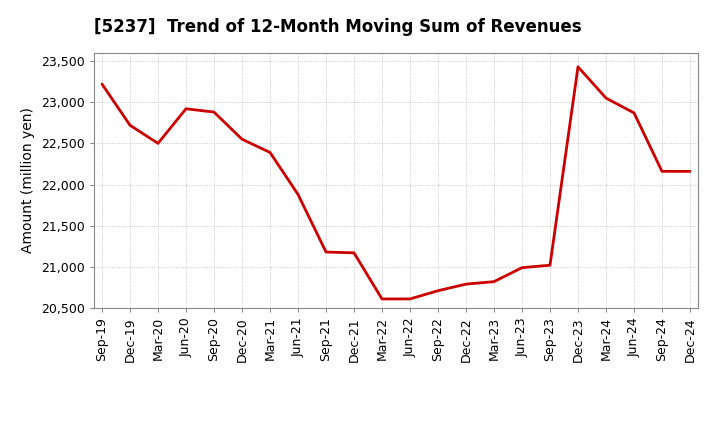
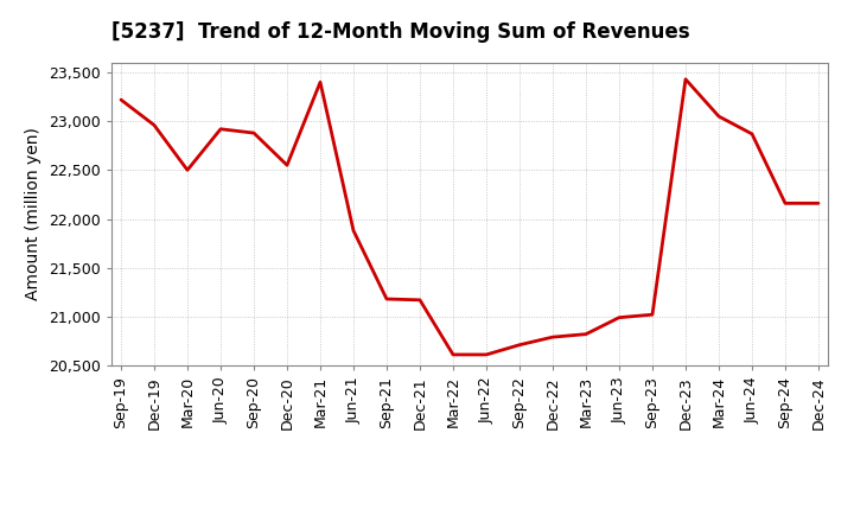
Dec-19: 22,720 -> 22,960
Mar-21: 22,390 -> 23,400
